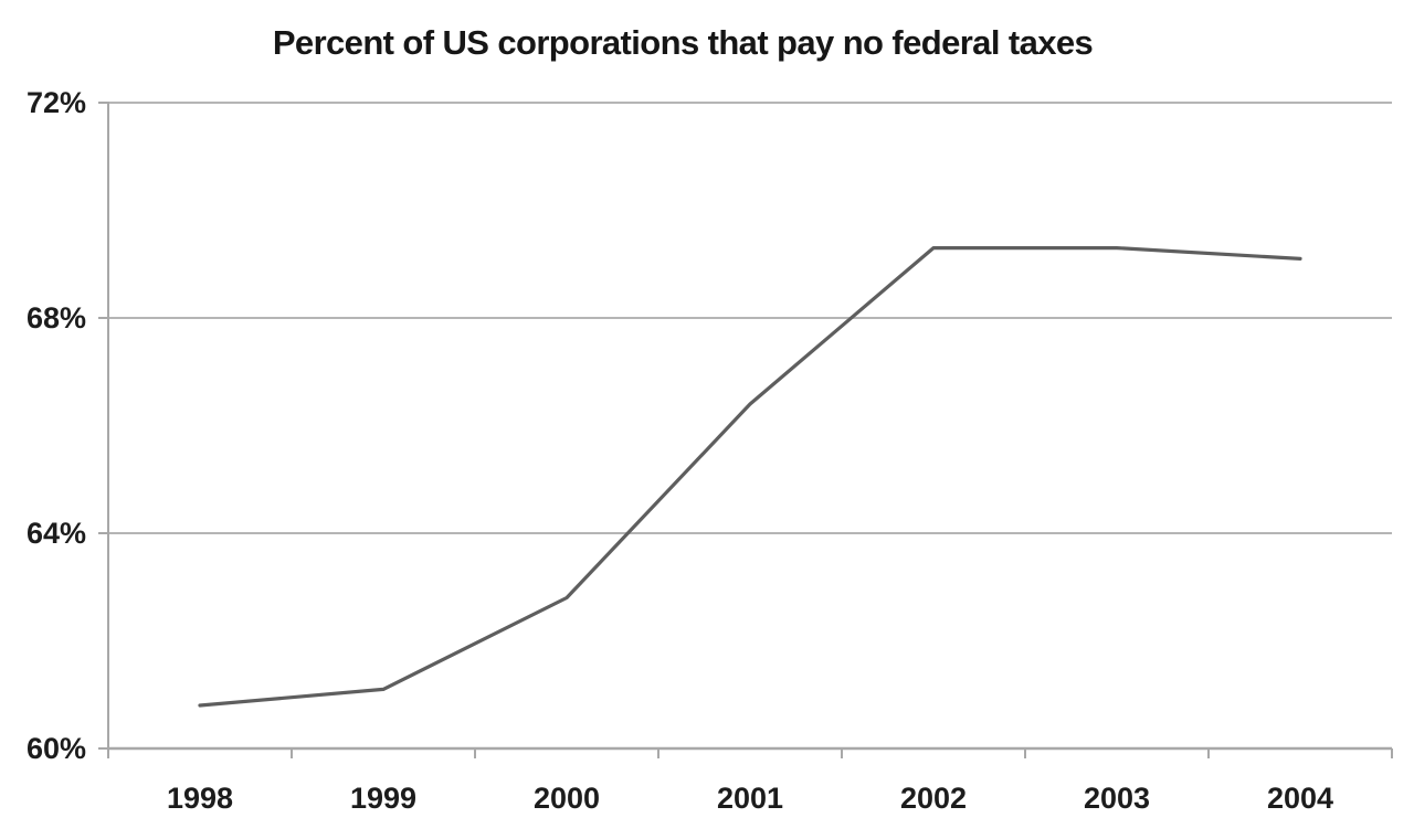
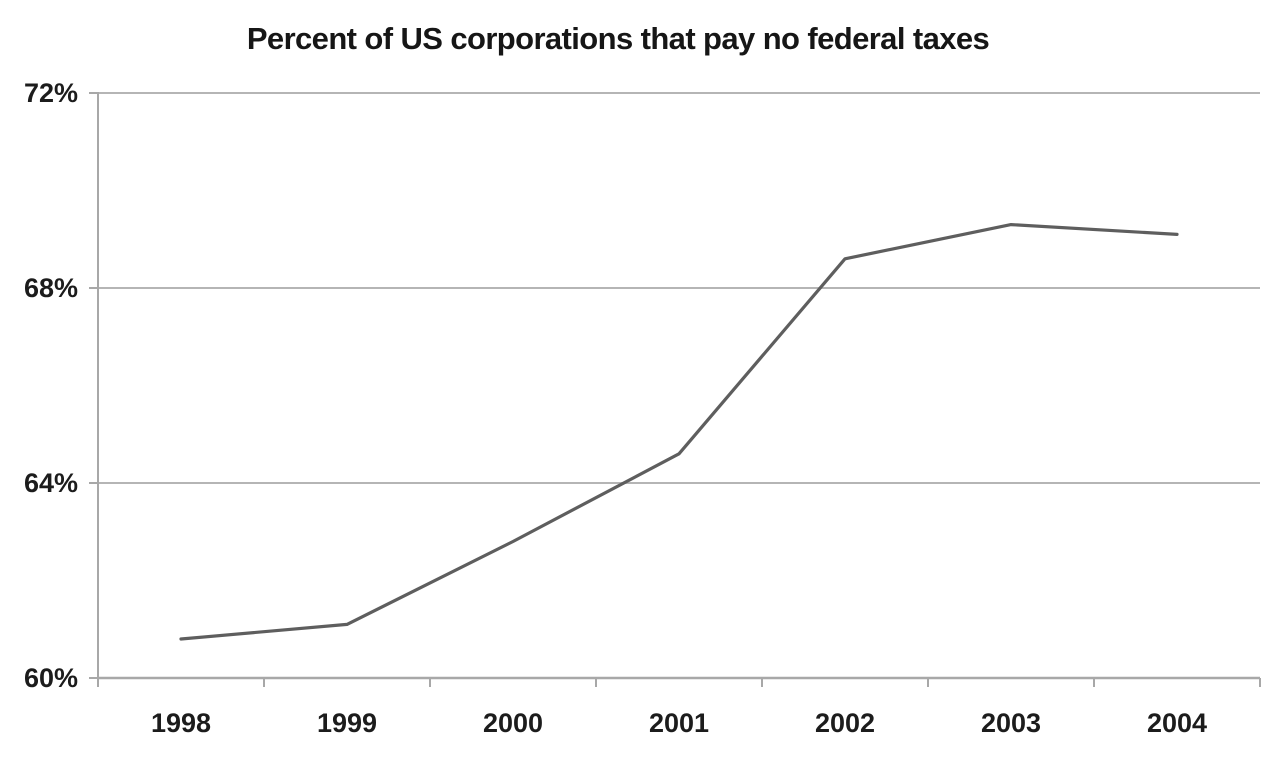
2001: 66.4% -> 64.6%
2002: 69.3% -> 68.6%
